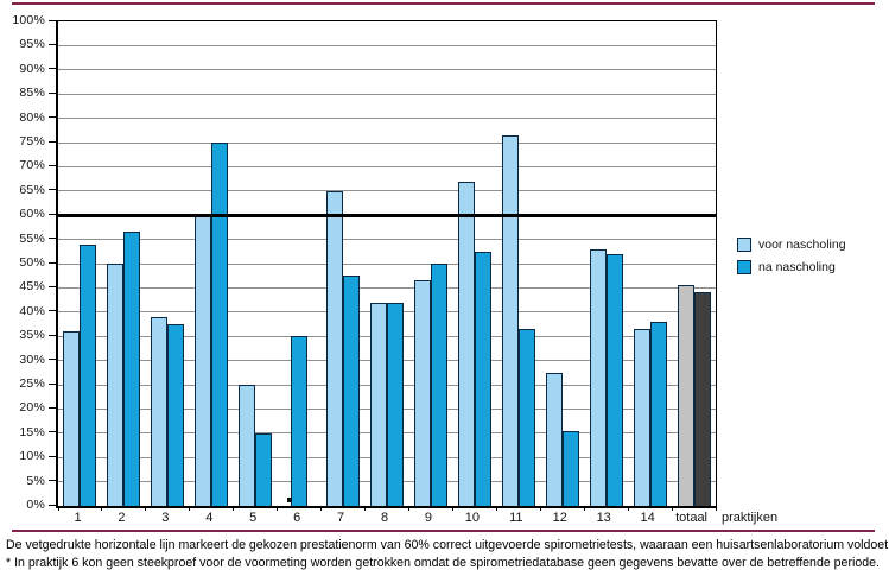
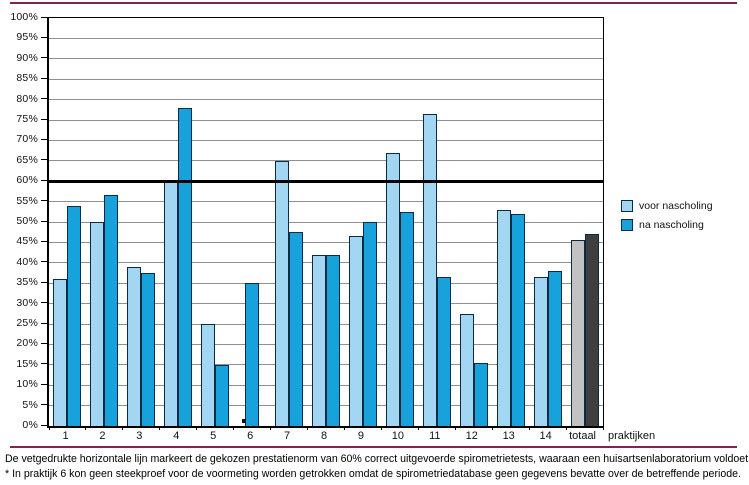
na nascholing/4: 75% -> 78%
na nascholing/totaal: 44% -> 47%
